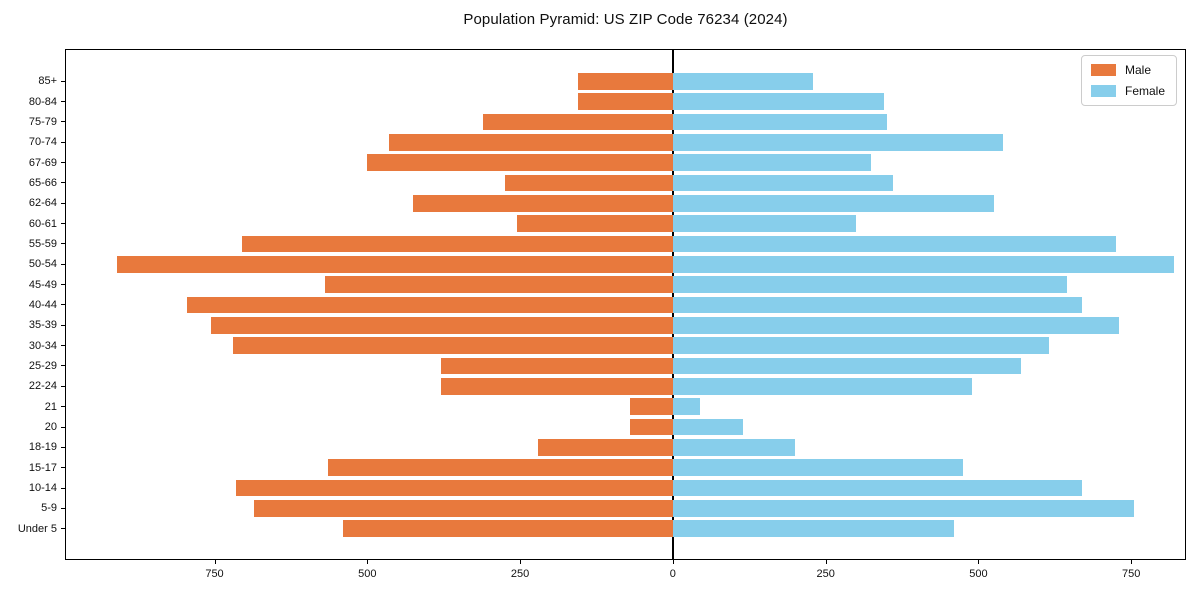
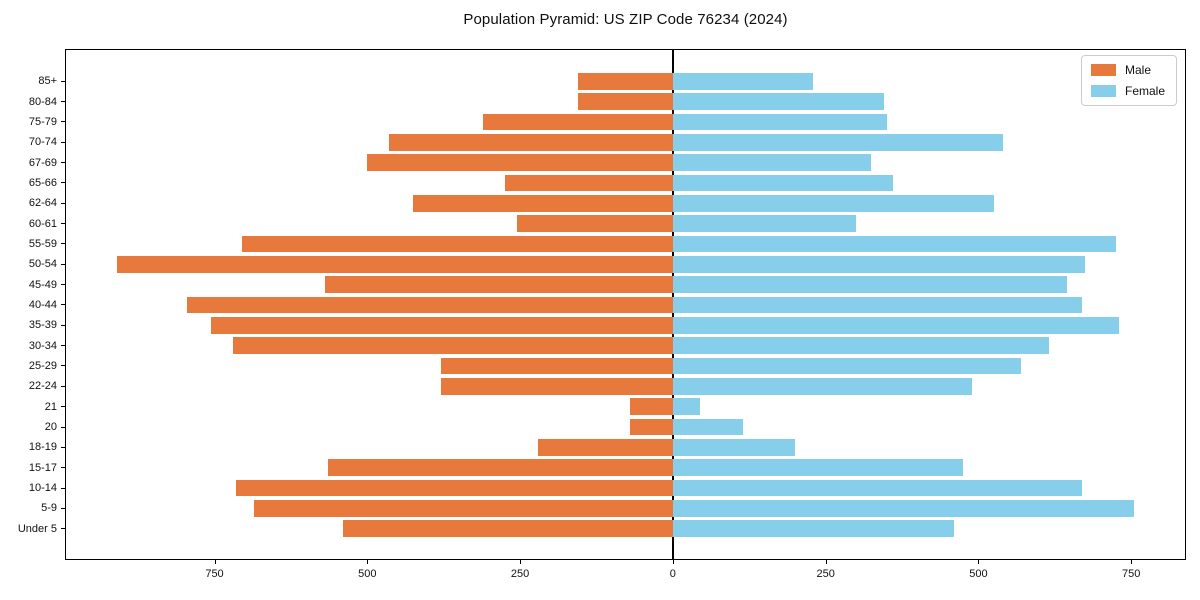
Female/50-54: 820 -> 680
